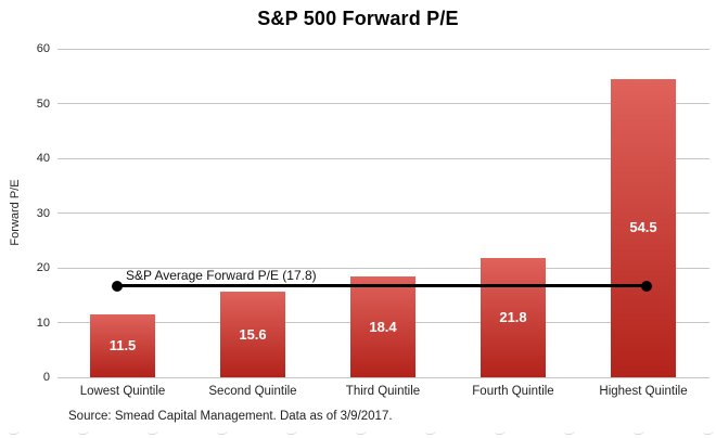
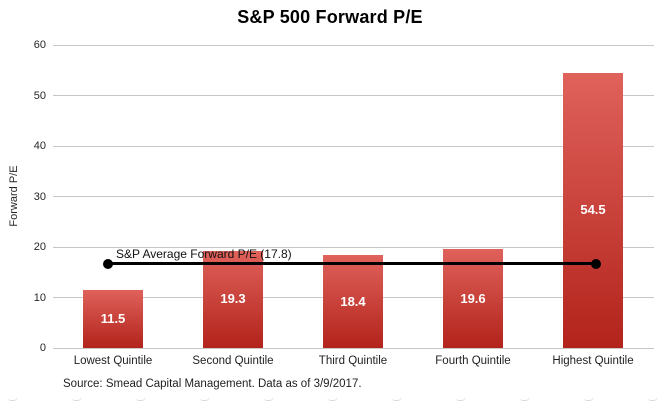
Second Quintile: 15.6 -> 19.3
Fourth Quintile: 21.8 -> 19.6
